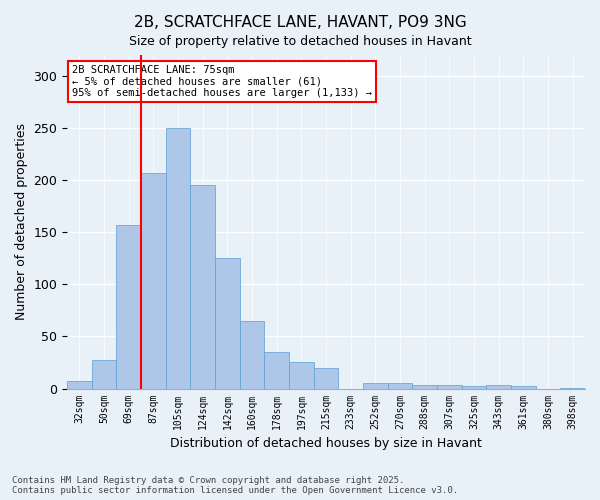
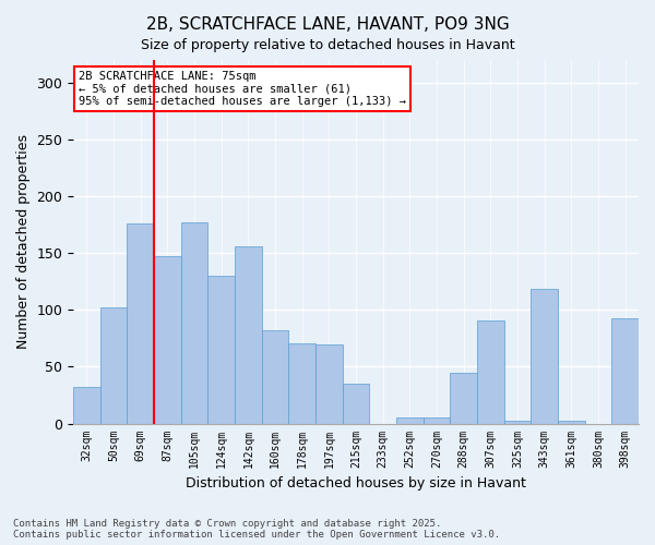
32sqm: 7 -> 32
50sqm: 27 -> 102
69sqm: 157 -> 176
87sqm: 207 -> 147
105sqm: 250 -> 177
124sqm: 195 -> 130
142sqm: 125 -> 156
160sqm: 65 -> 82
178sqm: 35 -> 71
197sqm: 25 -> 70
215sqm: 20 -> 35
288sqm: 3 -> 45
307sqm: 3 -> 91
343sqm: 3 -> 119
398sqm: 1 -> 93
